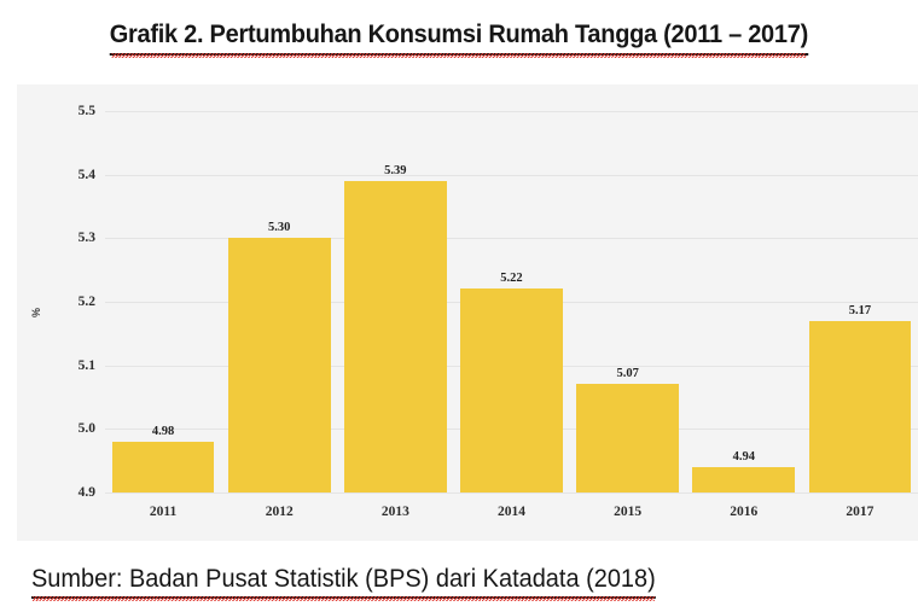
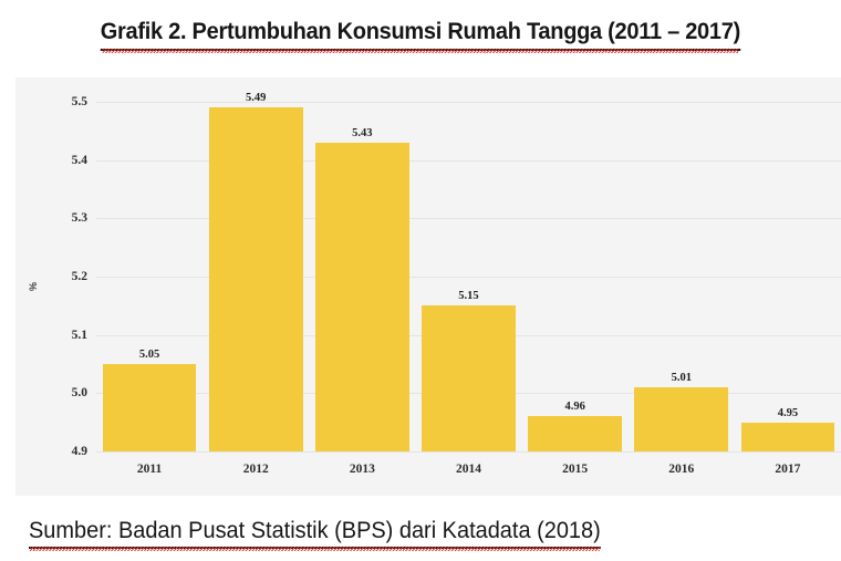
2011: 4.98 -> 5.05
2012: 5.30 -> 5.49
2013: 5.39 -> 5.43
2014: 5.22 -> 5.15
2015: 5.07 -> 4.96
2016: 4.94 -> 5.01
2017: 5.17 -> 4.95
